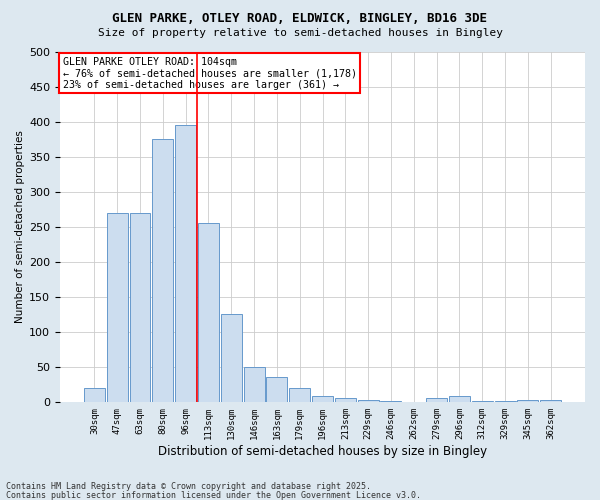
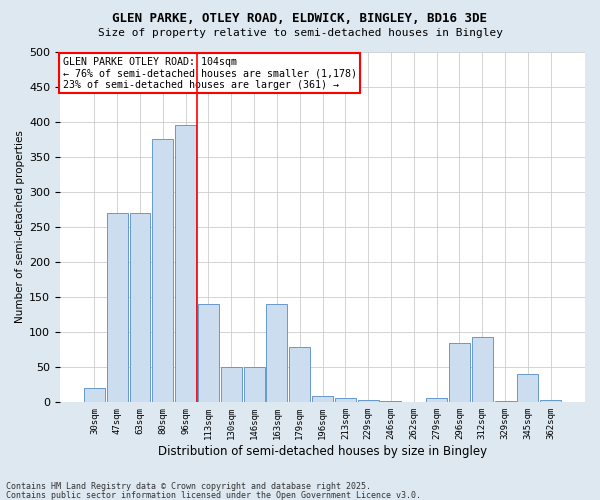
113sqm: 255 -> 140
130sqm: 125 -> 50
163sqm: 35 -> 140
179sqm: 20 -> 78
296sqm: 8 -> 84
312sqm: 1 -> 92
345sqm: 3 -> 40
